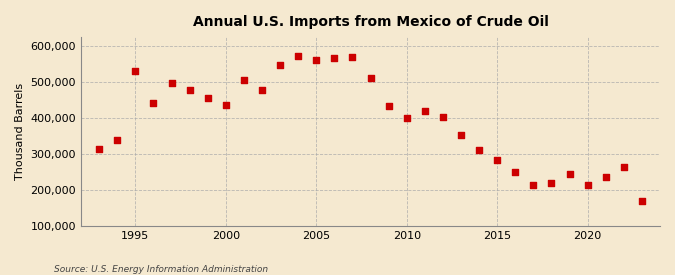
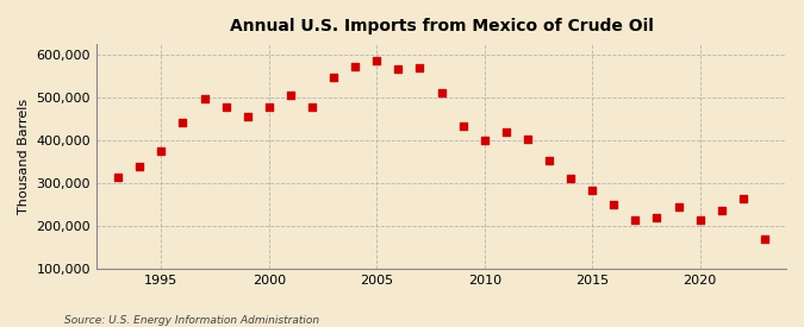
1995: 530,000 -> 374,000
2000: 435,000 -> 479,000
2005: 560,000 -> 585,000
